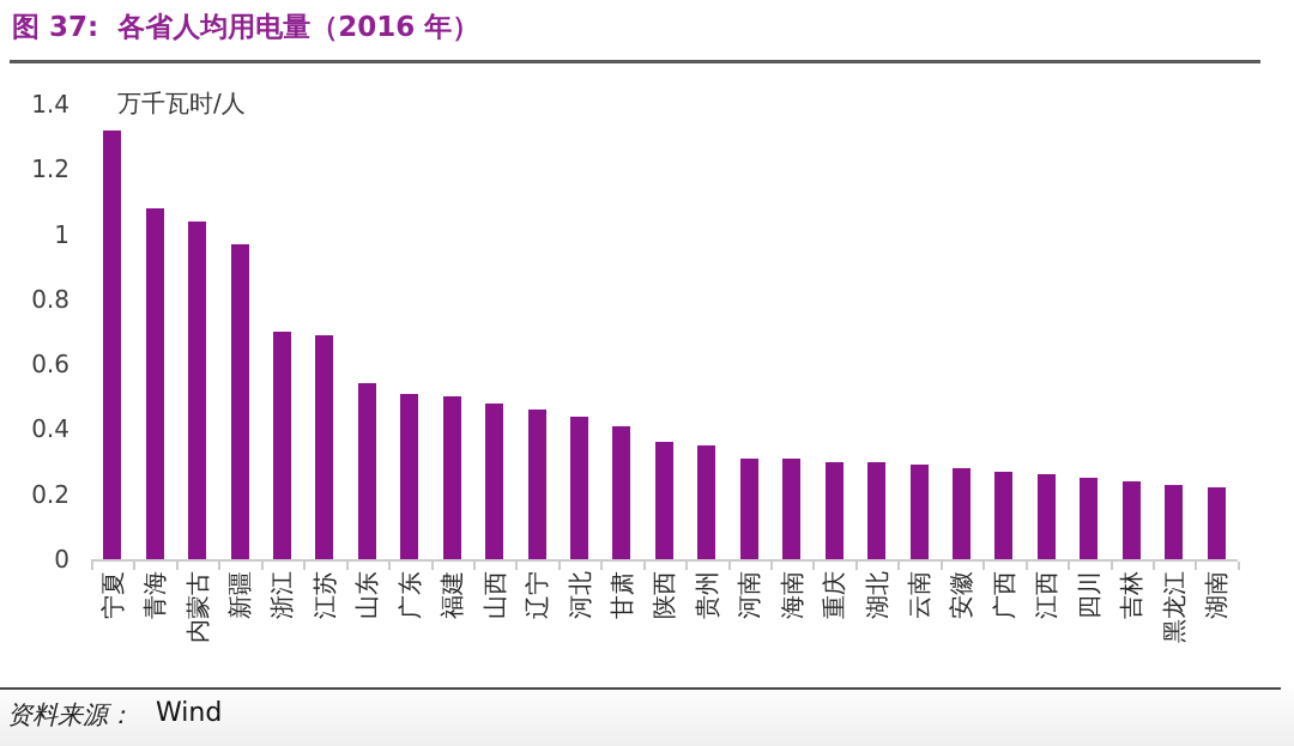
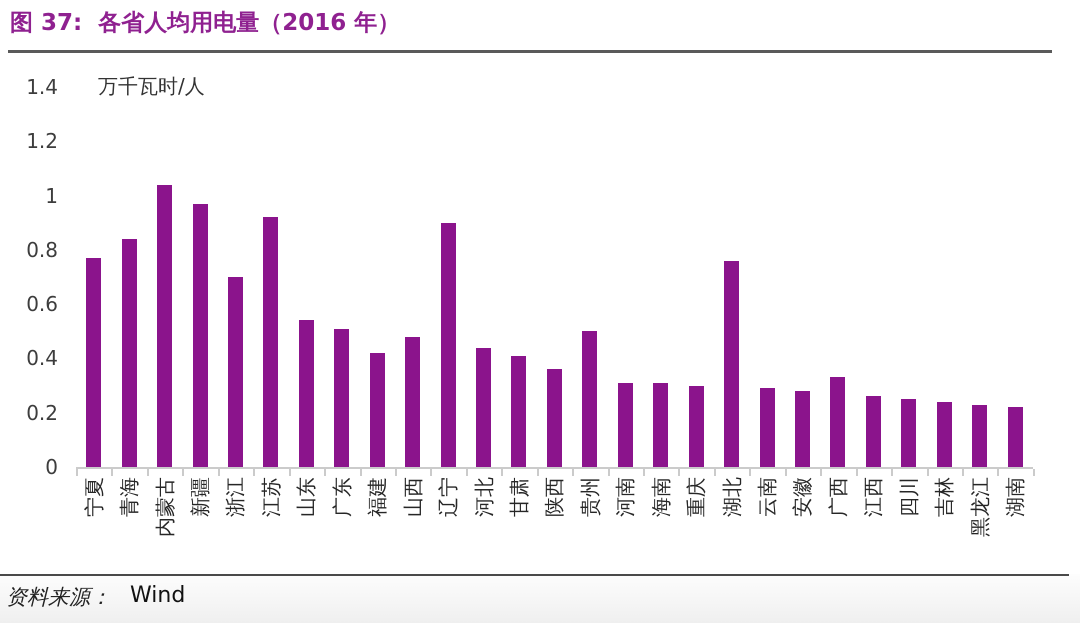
宁夏: 1.32 -> 0.77
青海: 1.08 -> 0.84
江苏: 0.69 -> 0.92
福建: 0.50 -> 0.42
辽宁: 0.46 -> 0.90
贵州: 0.35 -> 0.50
湖北: 0.30 -> 0.76
广西: 0.27 -> 0.33
